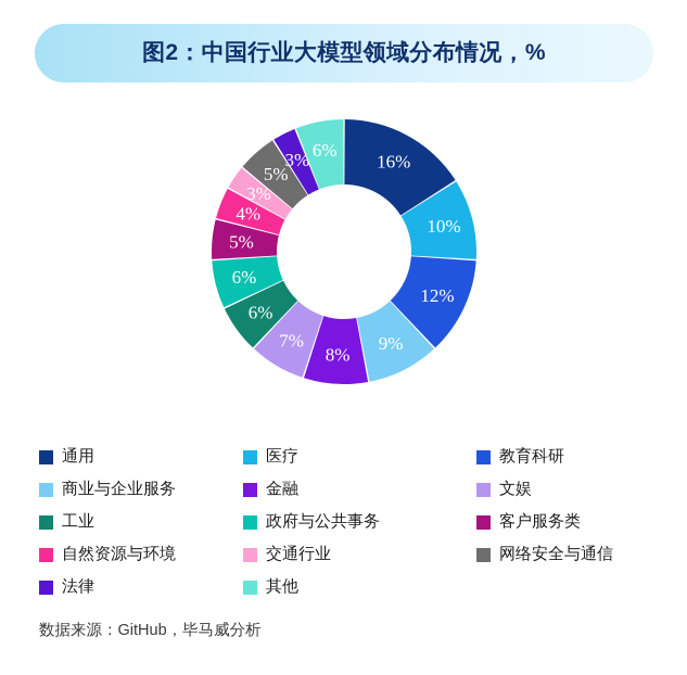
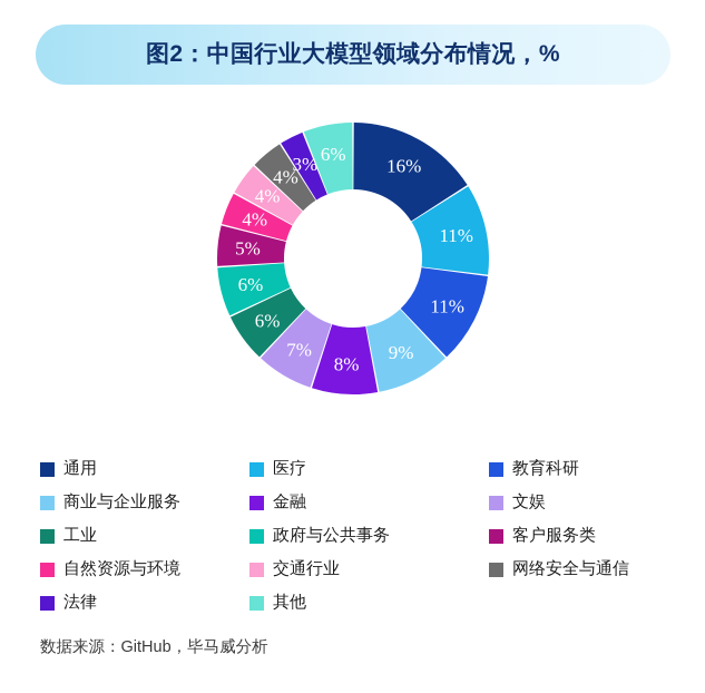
医疗: 10% -> 11%
教育科研: 12% -> 11%
交通行业: 3% -> 4%
网络安全与通信: 5% -> 4%
